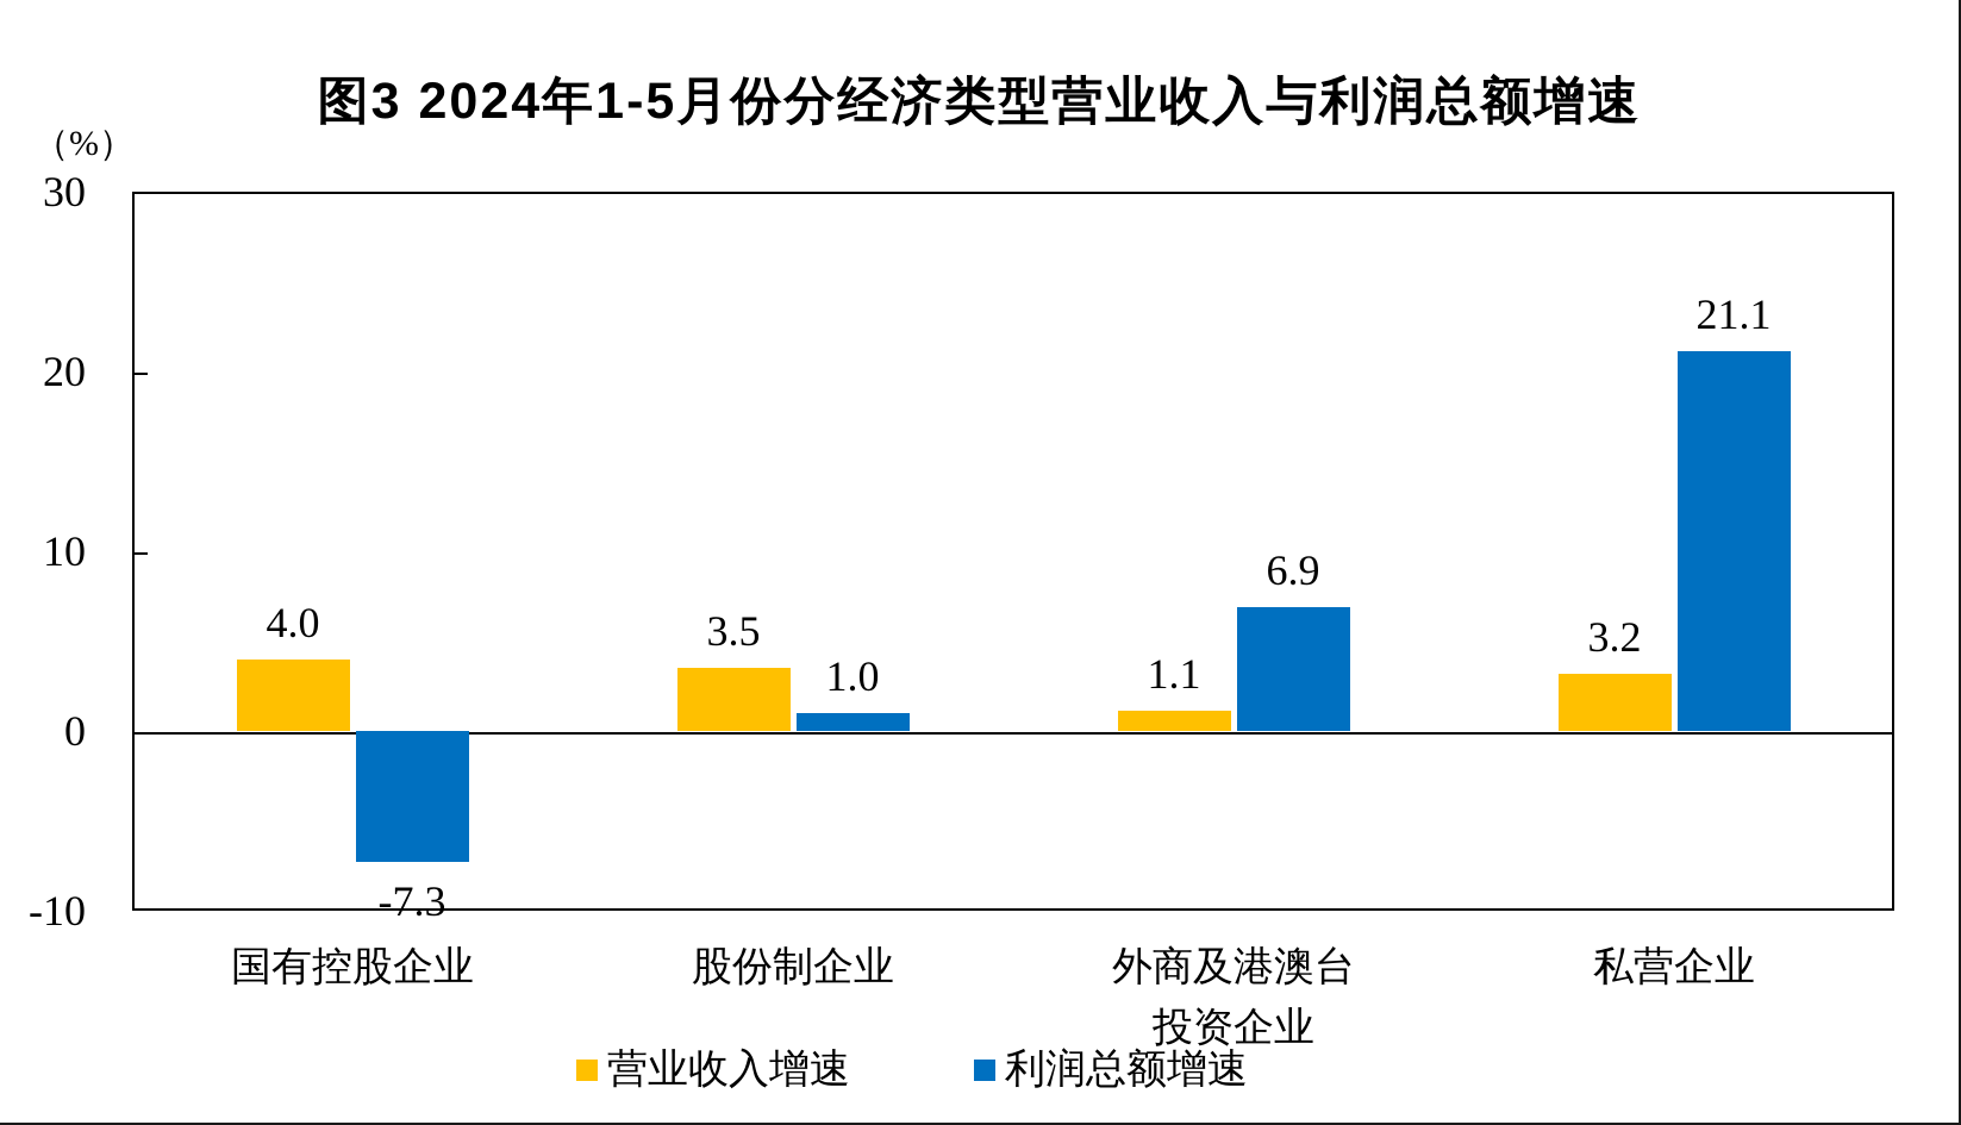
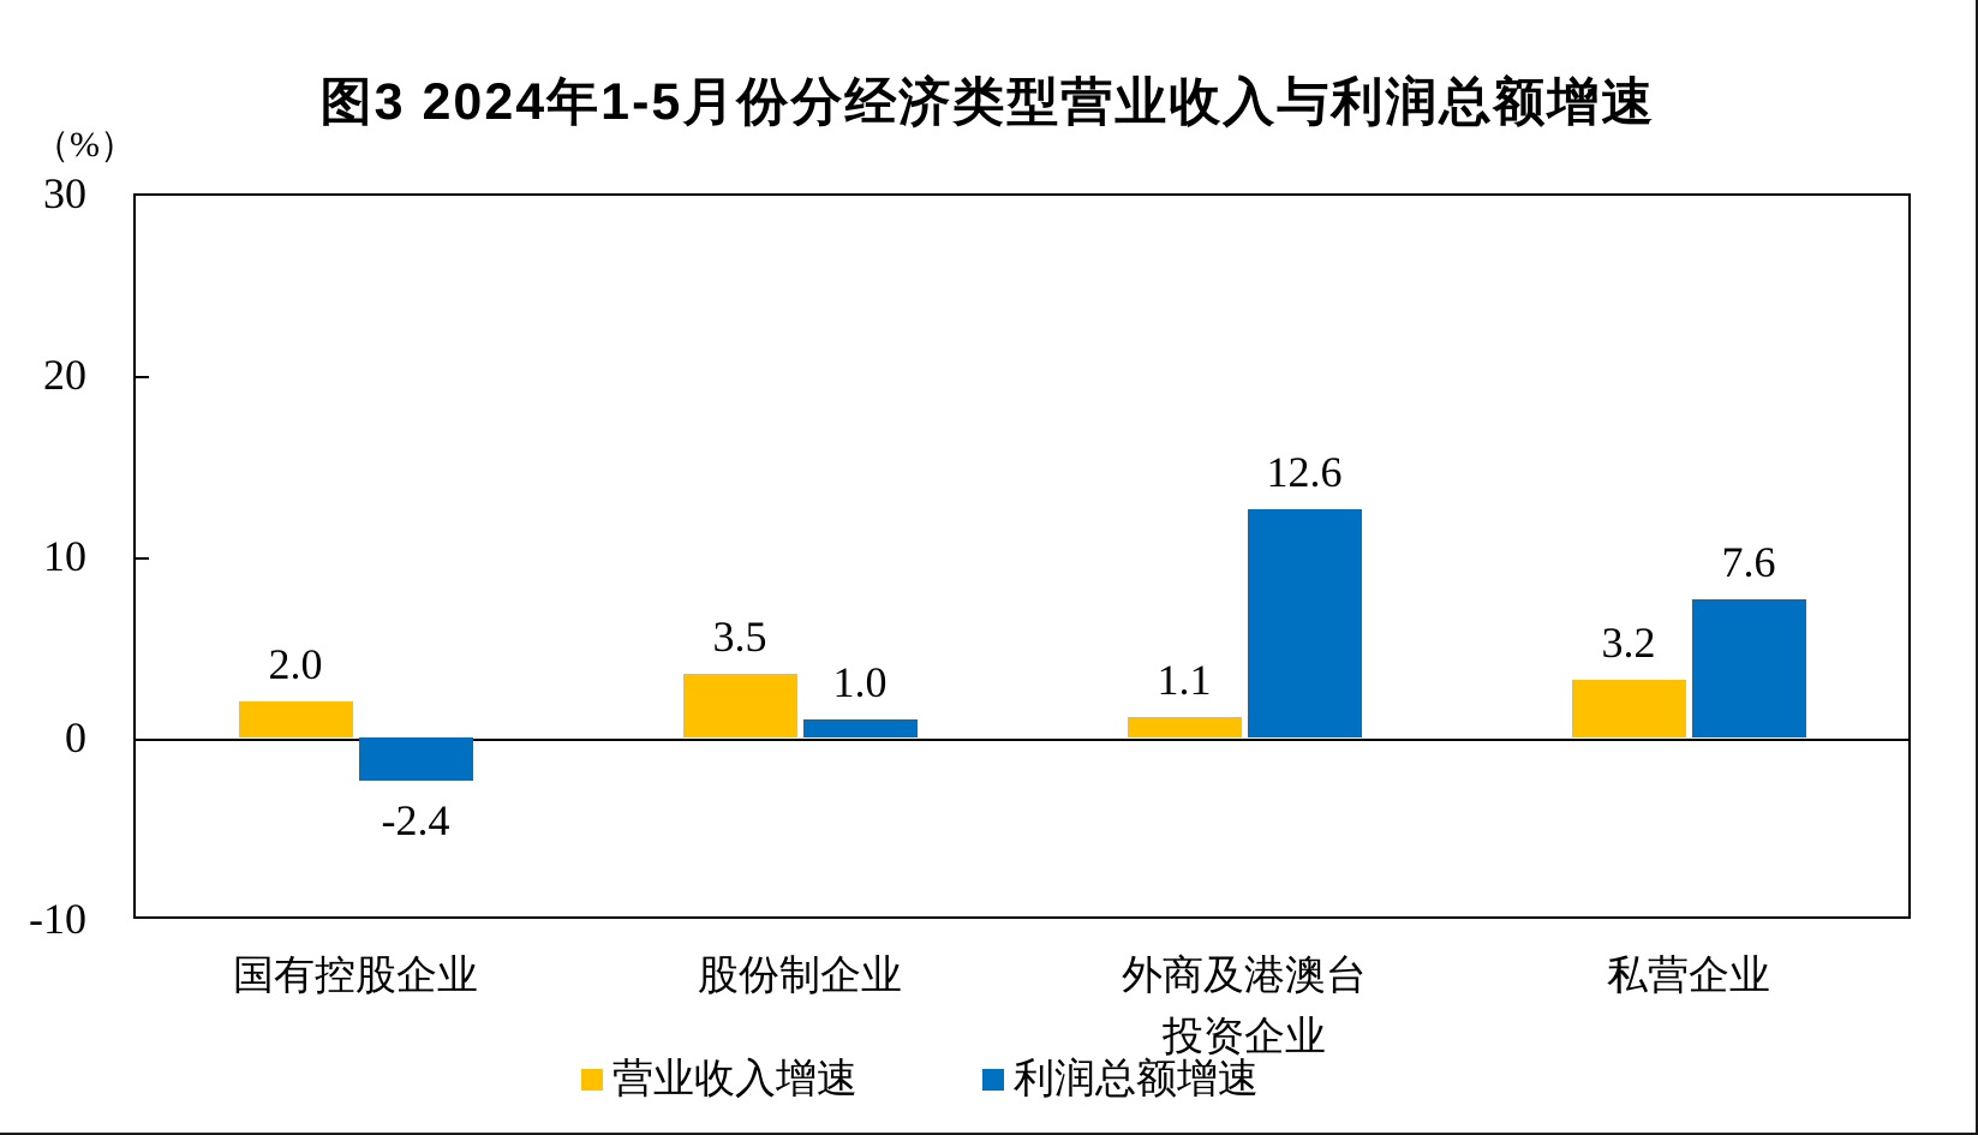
营业收入增速/国有控股企业: 4.0 -> 2.0
利润总额增速/国有控股企业: -7.3 -> -2.4
利润总额增速/外商及港澳台 投资企业: 6.9 -> 12.6
利润总额增速/私营企业: 21.1 -> 7.6
